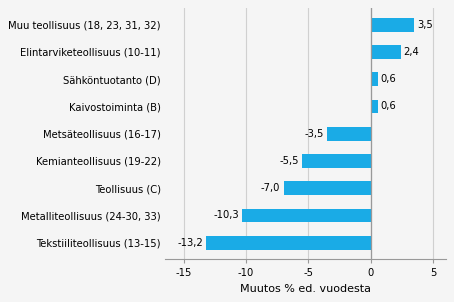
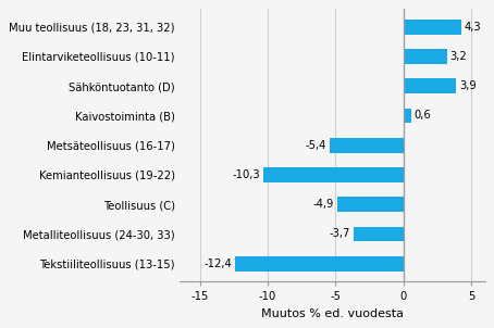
Muu teollisuus (18, 23, 31, 32): 3,5 -> 4,3
Elintarviketeollisuus (10-11): 2,4 -> 3,2
Sähköntuotanto (D): 0,6 -> 3,9
Metsäteollisuus (16-17): -3,5 -> -5,4
Kemianteollisuus (19-22): -5,5 -> -10,3
Teollisuus (C): -7,0 -> -4,9
Metalliteollisuus (24-30, 33): -10,3 -> -3,7
Tekstiiliteollisuus (13-15): -13,2 -> -12,4
